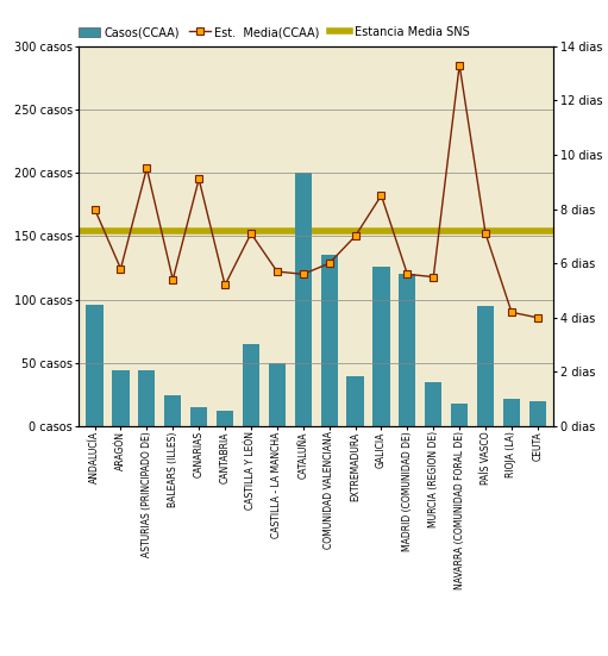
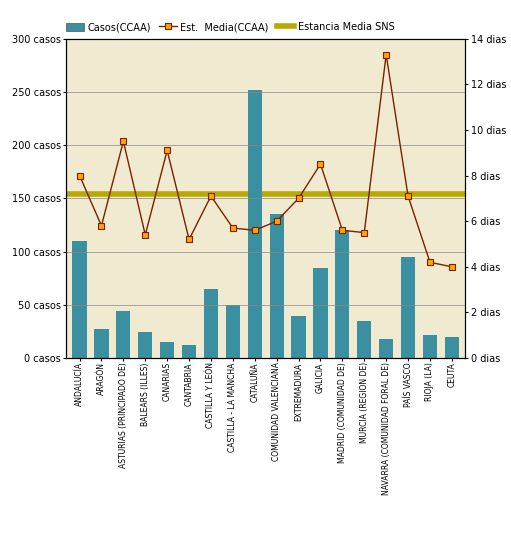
Casos(CCAA)/ANDALUCÍA: 96 casos -> 110 casos
Casos(CCAA)/ARAGÓN: 44 casos -> 27 casos
Casos(CCAA)/CATALUÑA: 200 casos -> 252 casos
Casos(CCAA)/GALICIA: 126 casos -> 85 casos
